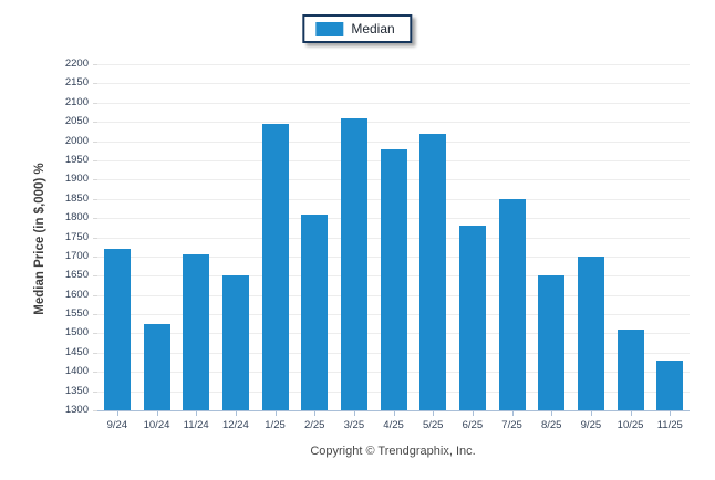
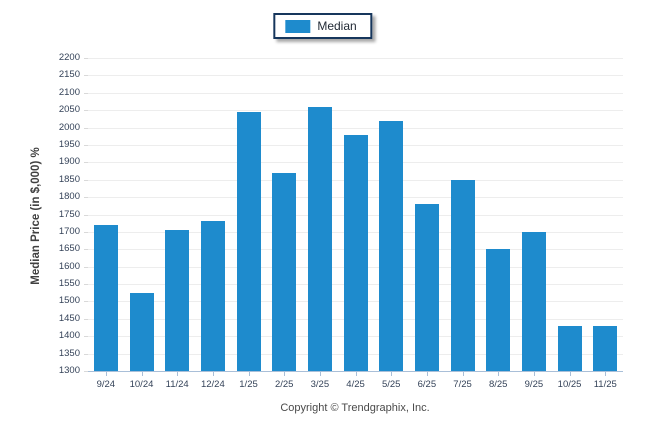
12/24: 1650 -> 1730
2/25: 1810 -> 1870
10/25: 1510 -> 1430
